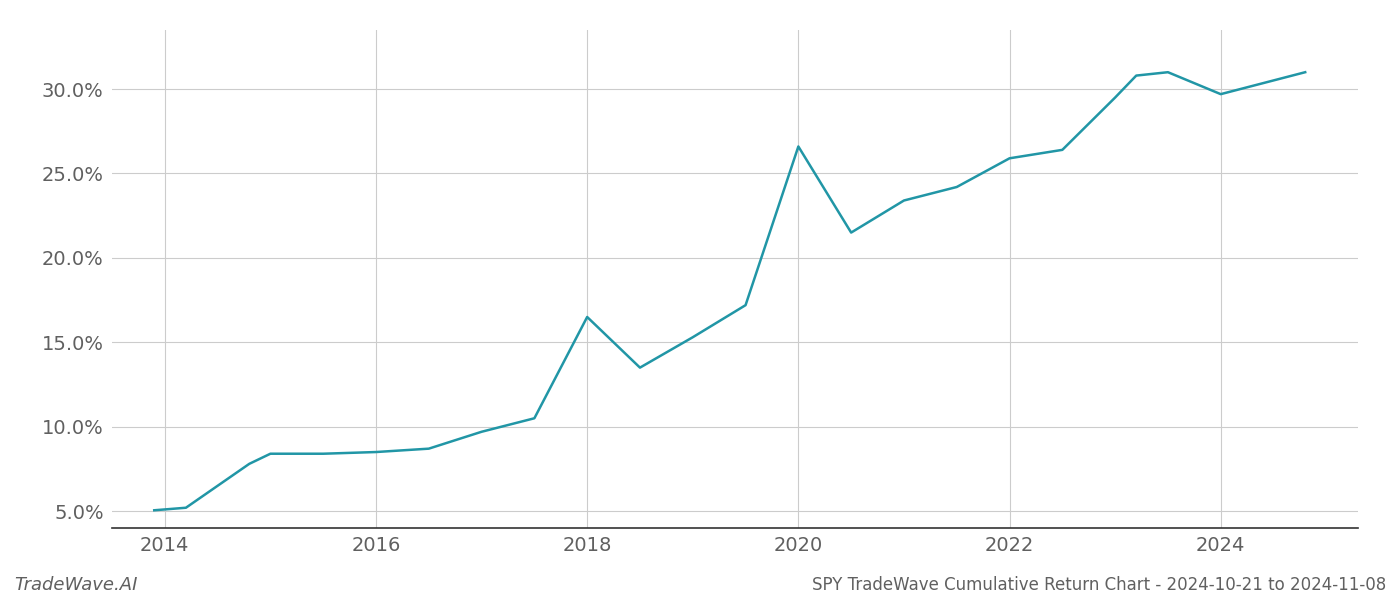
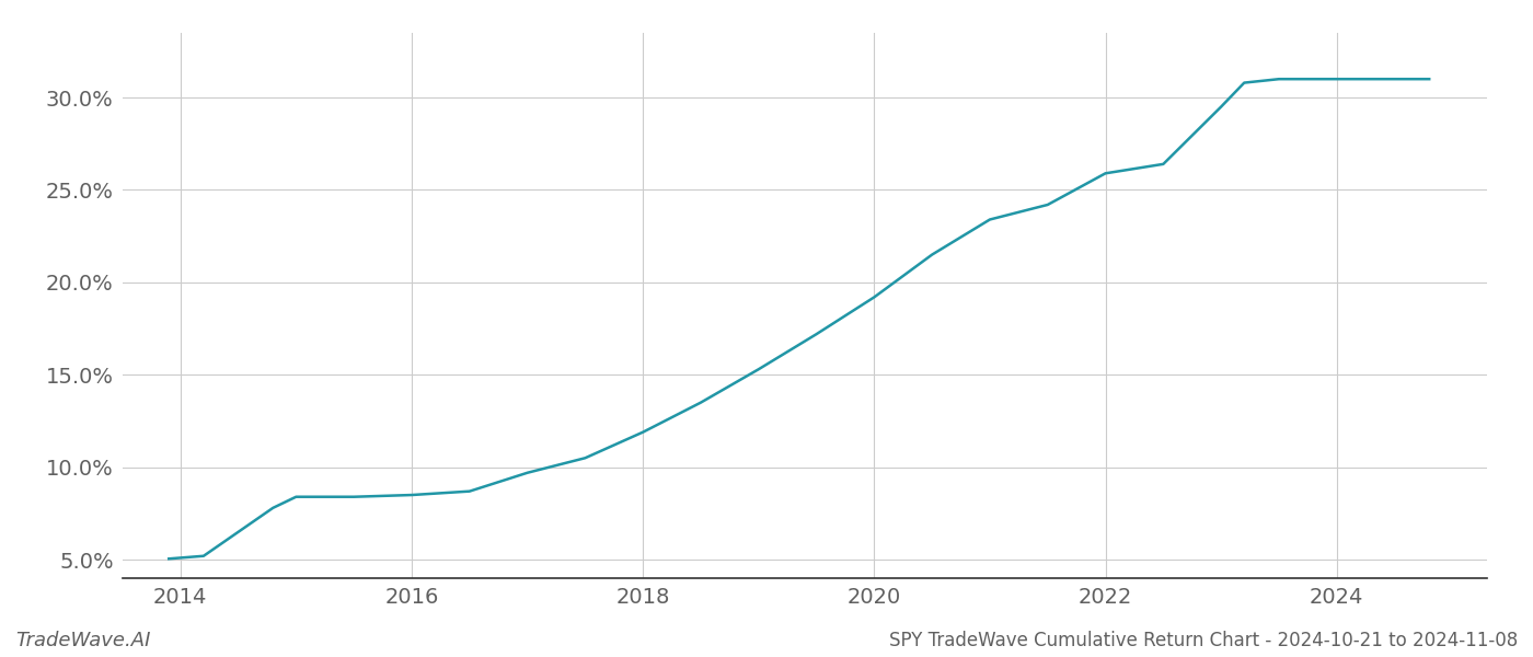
2018: 16.5% -> 11.9%
2020: 26.6% -> 19.2%
2024: 29.7% -> 31.0%
